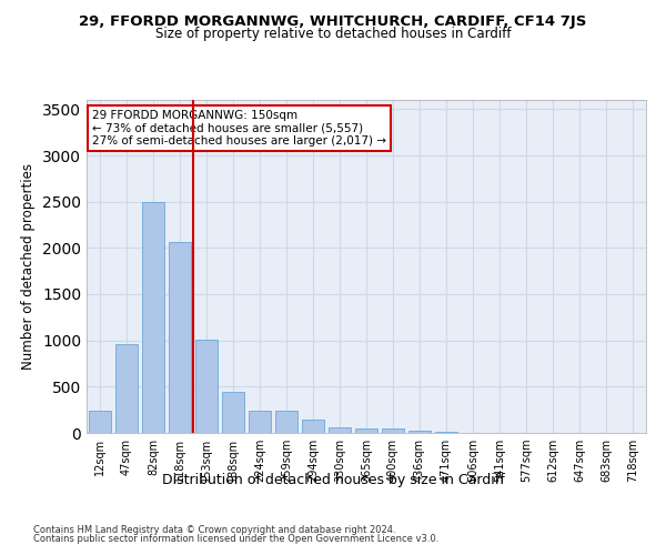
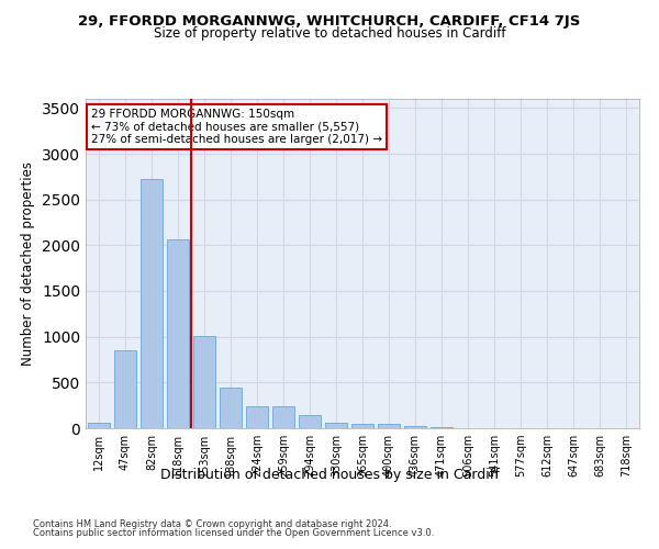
12sqm: 240 -> 60
47sqm: 960 -> 850
82sqm: 2500 -> 2720
